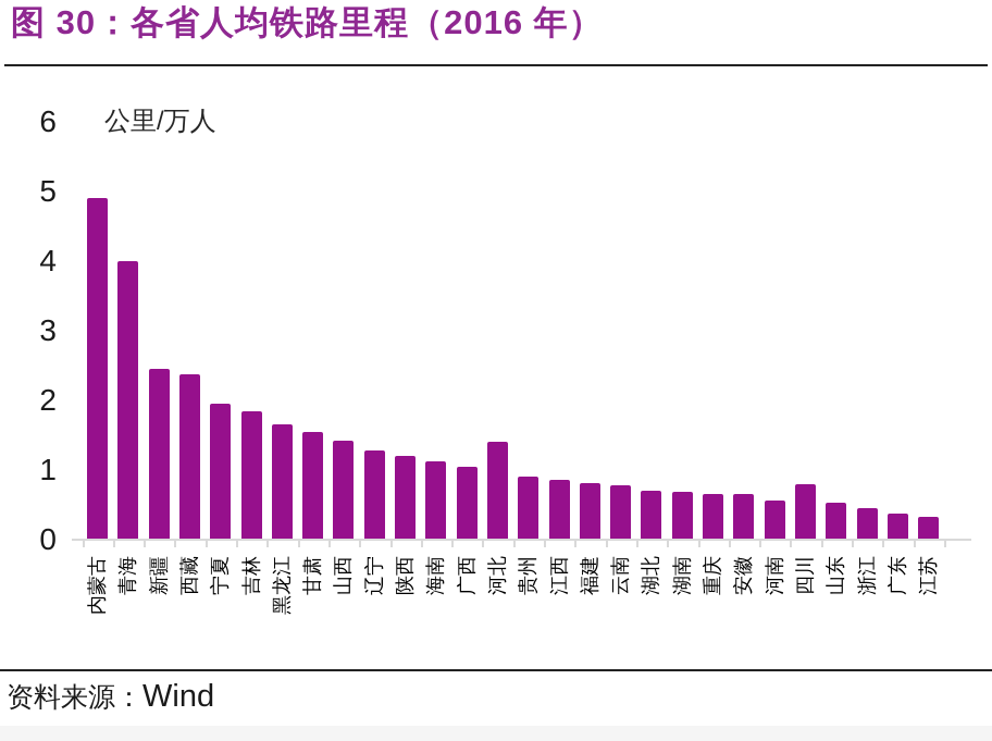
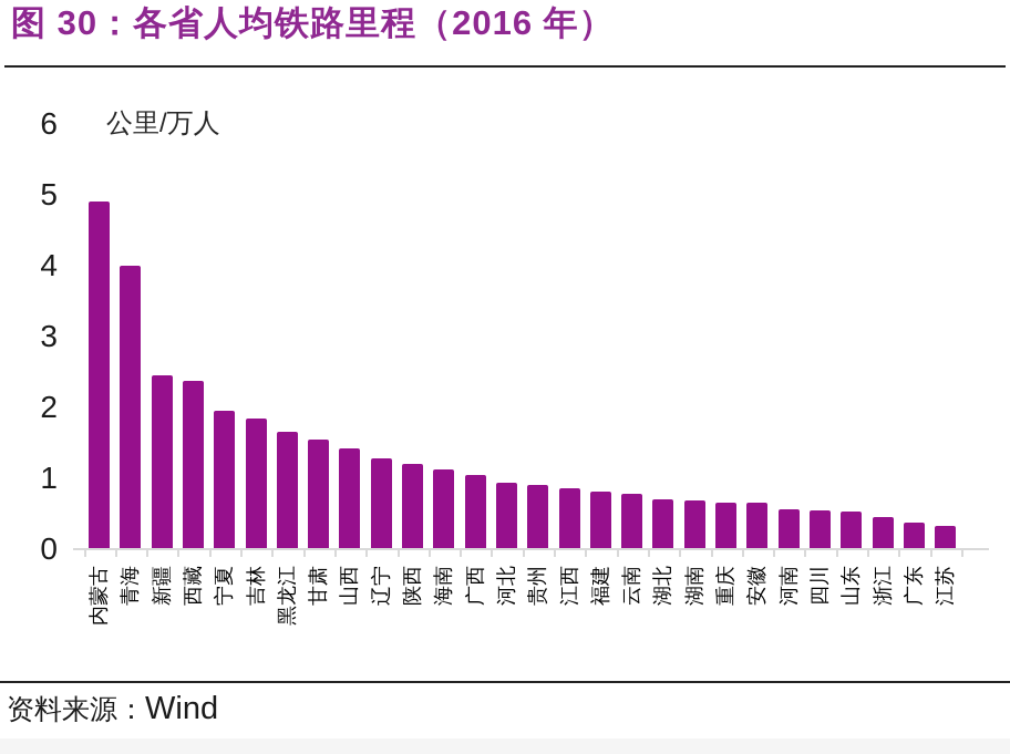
河北: 1.4 -> 0.9
四川: 0.8 -> 0.6
